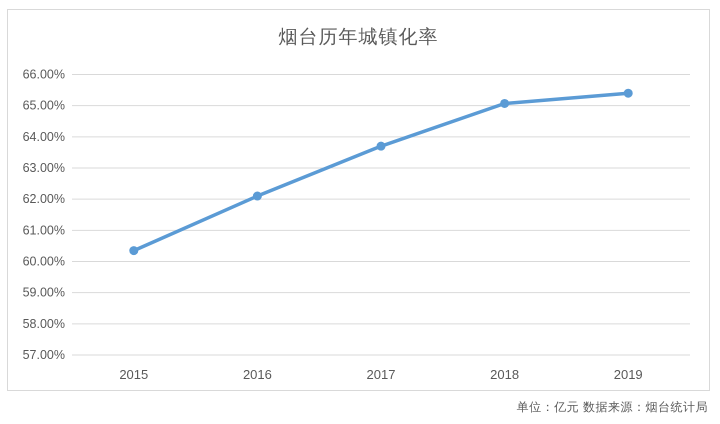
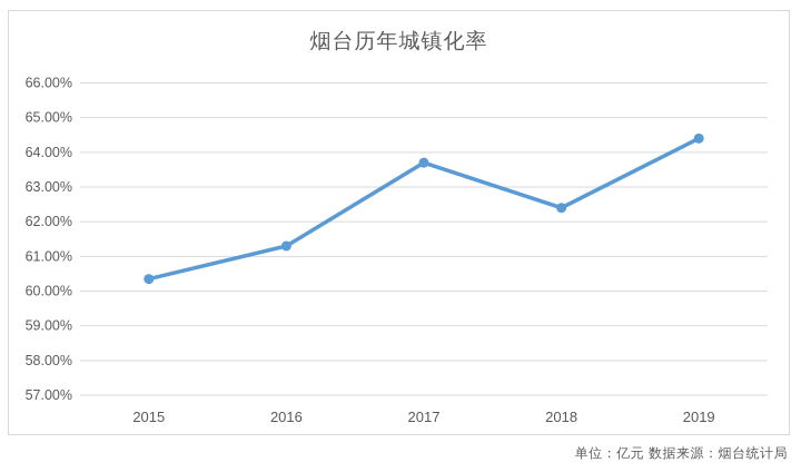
2016: 62.1% -> 61.3%
2018: 65.1% -> 62.4%
2019: 65.4% -> 64.4%
